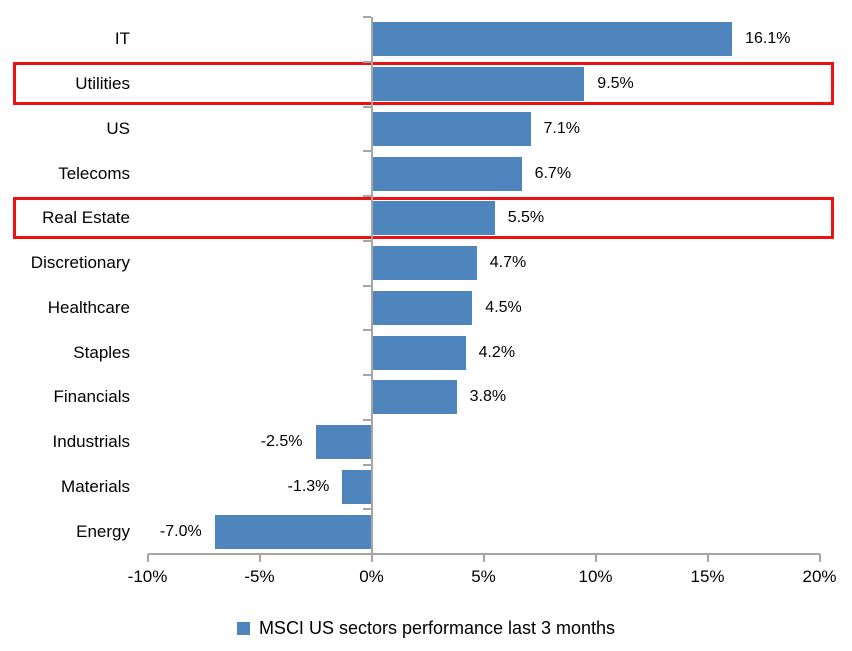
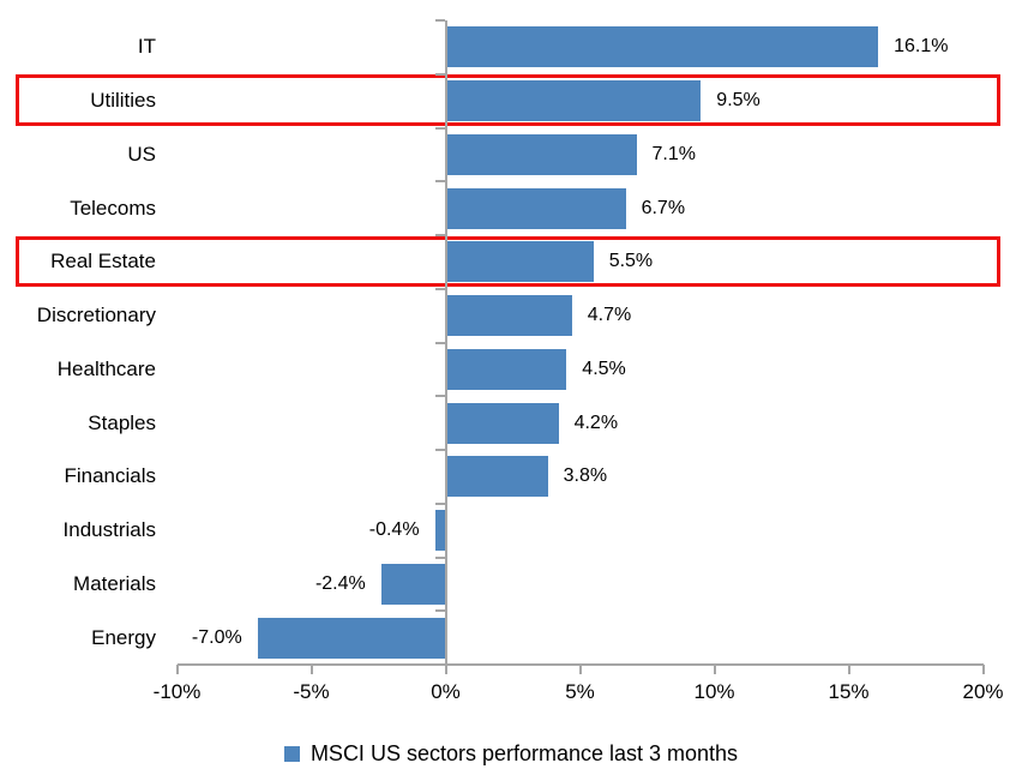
Industrials: -2.5% -> -0.4%
Materials: -1.3% -> -2.4%
